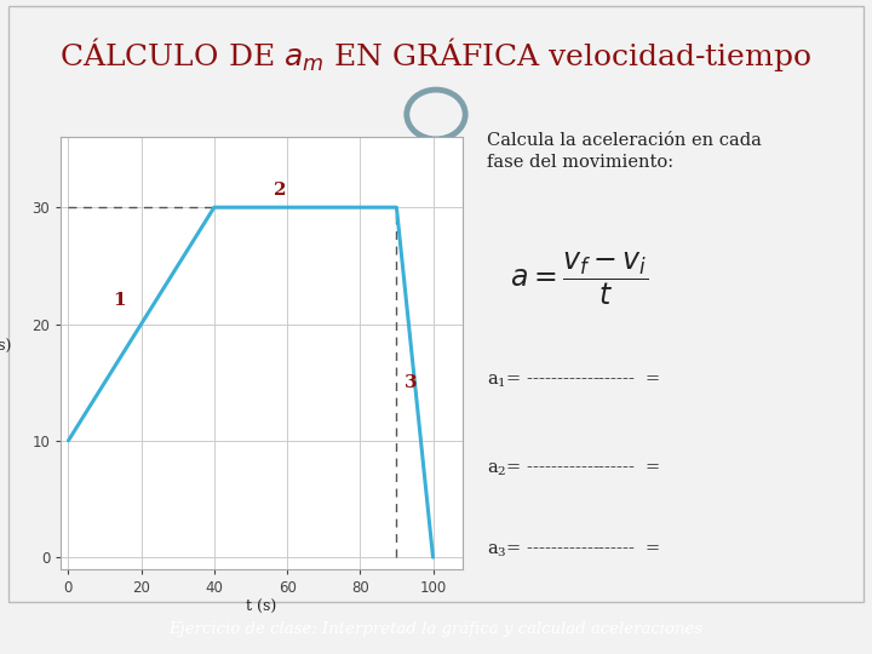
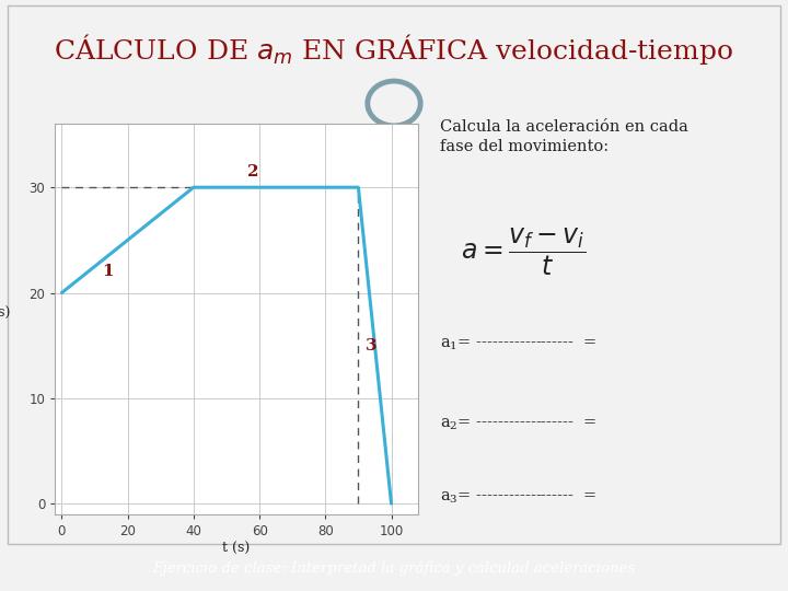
0: 10 -> 20
